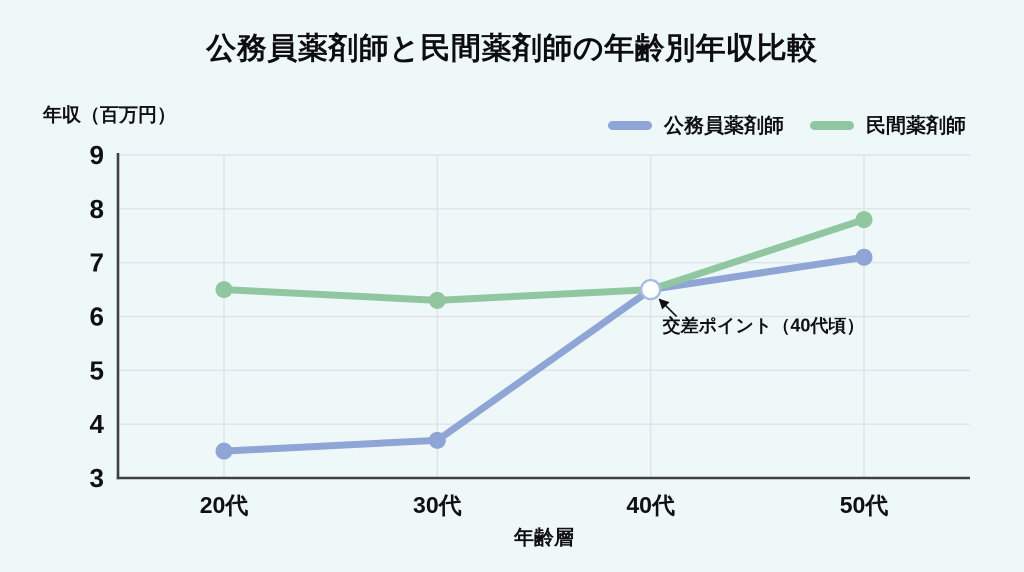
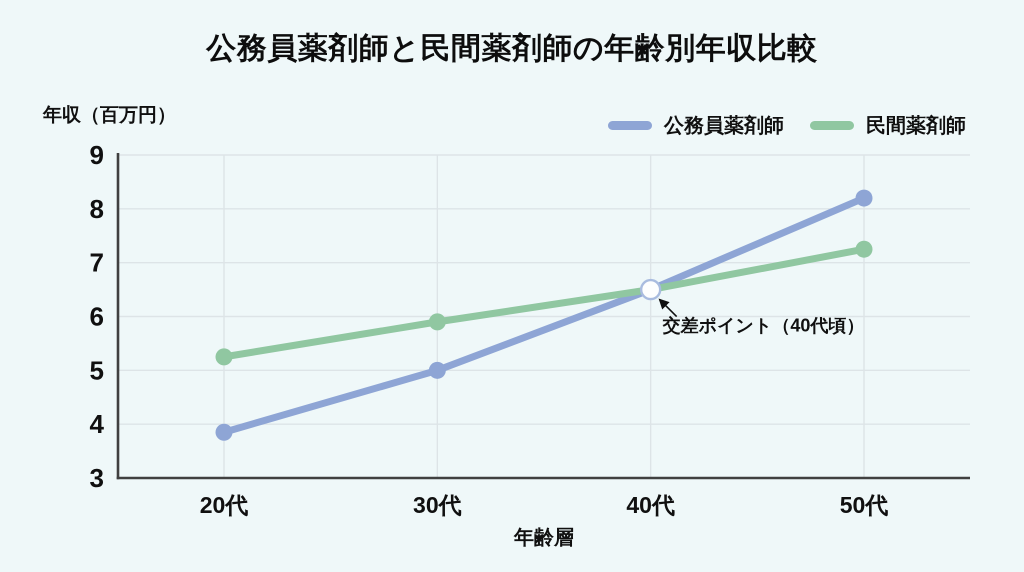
公務員薬剤師/20代: 3.5 -> 3.9
民間薬剤師/20代: 6.5 -> 5.2
公務員薬剤師/30代: 3.7 -> 5.0
民間薬剤師/30代: 6.3 -> 5.9
公務員薬剤師/50代: 7.1 -> 8.2
民間薬剤師/50代: 7.8 -> 7.2
